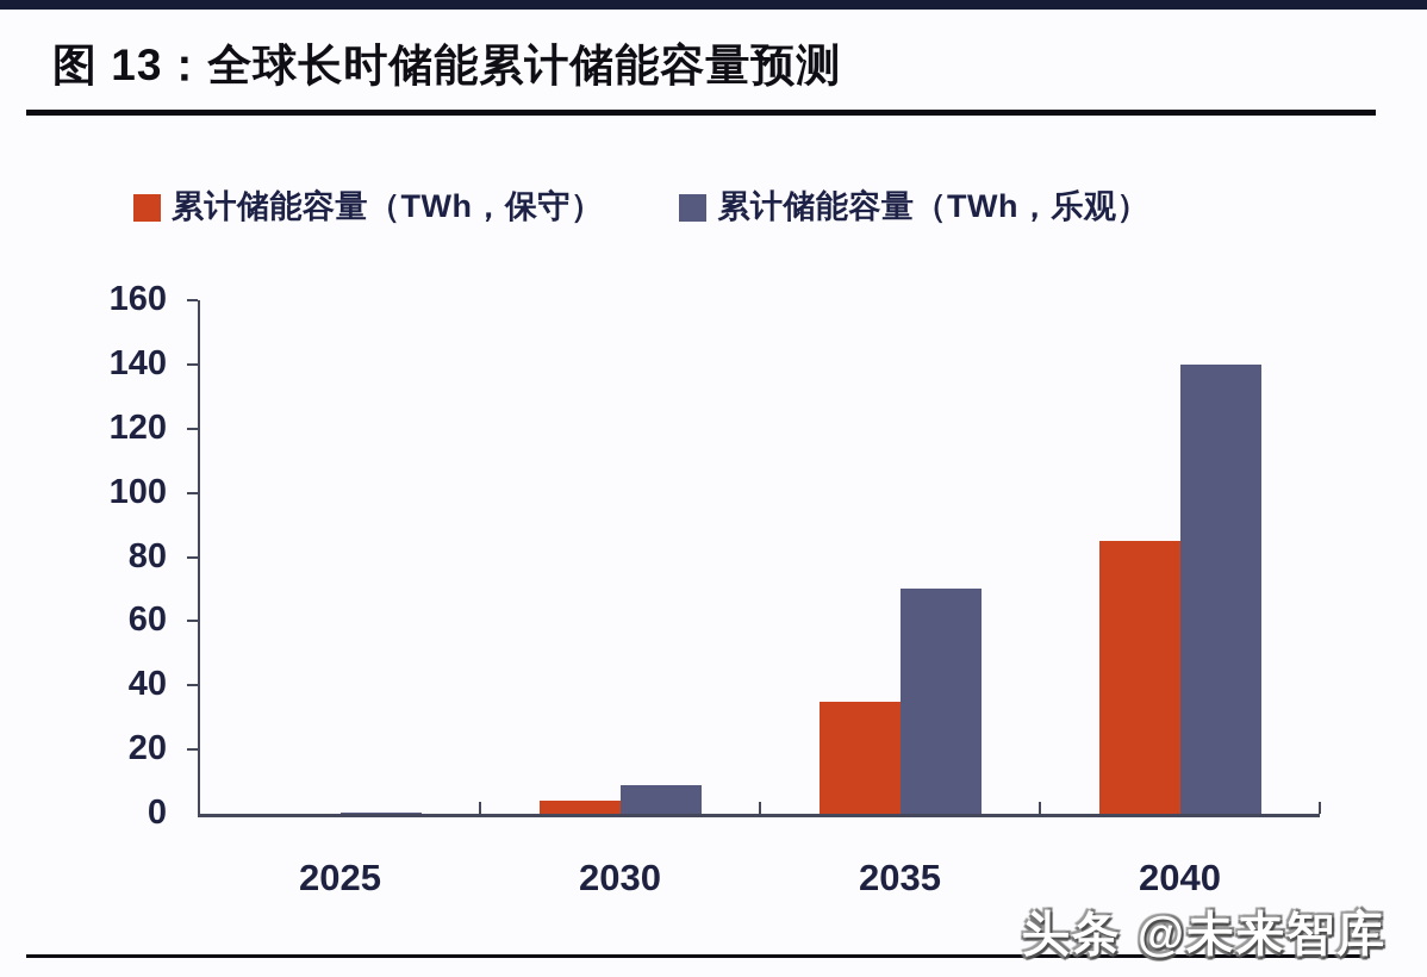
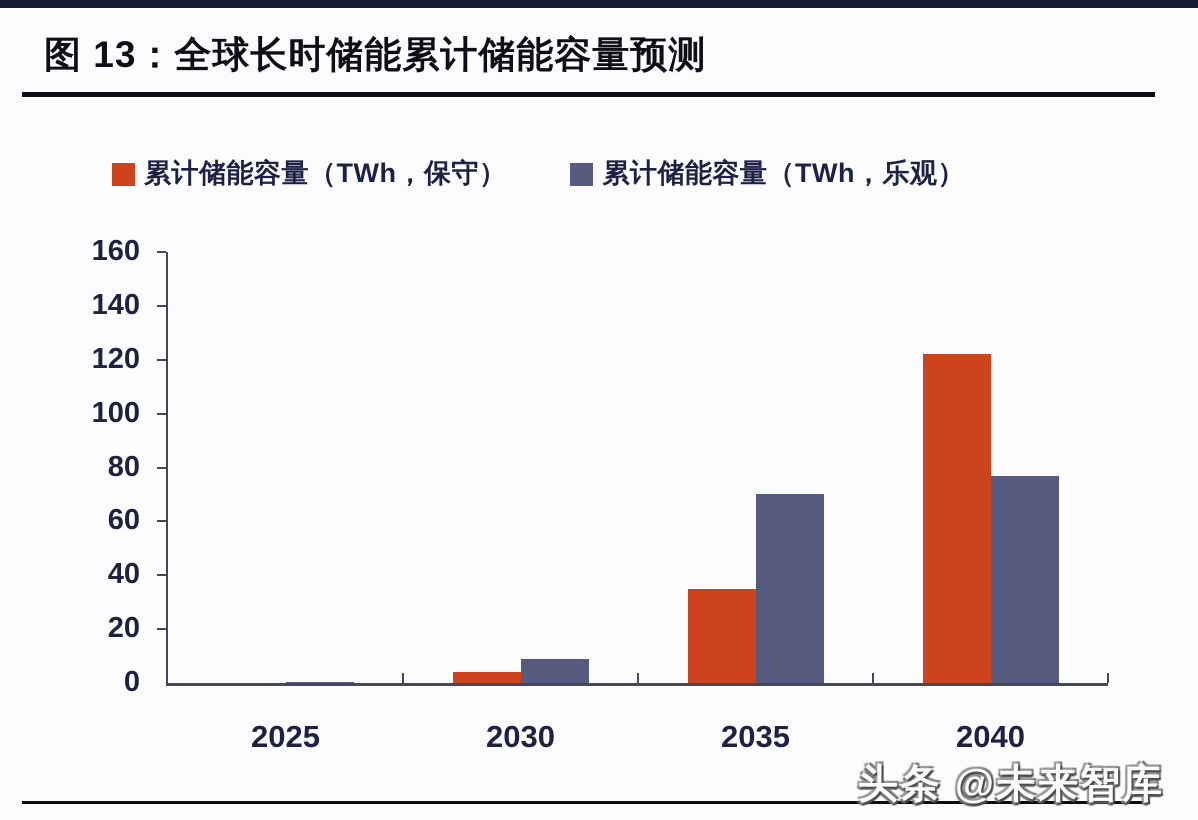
累计储能容量（TWh，保守）/2040: 85 -> 122
累计储能容量（TWh，乐观）/2040: 140 -> 77
